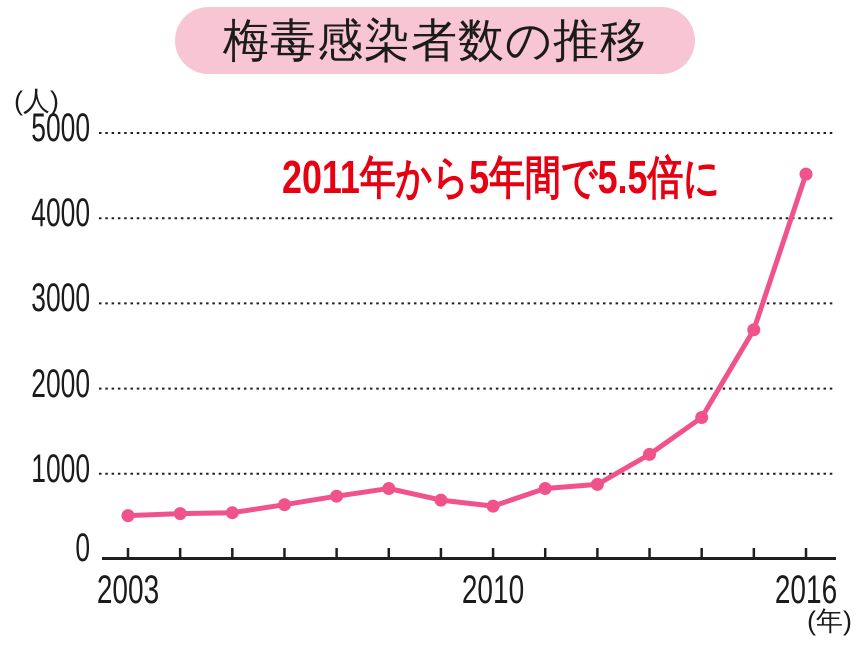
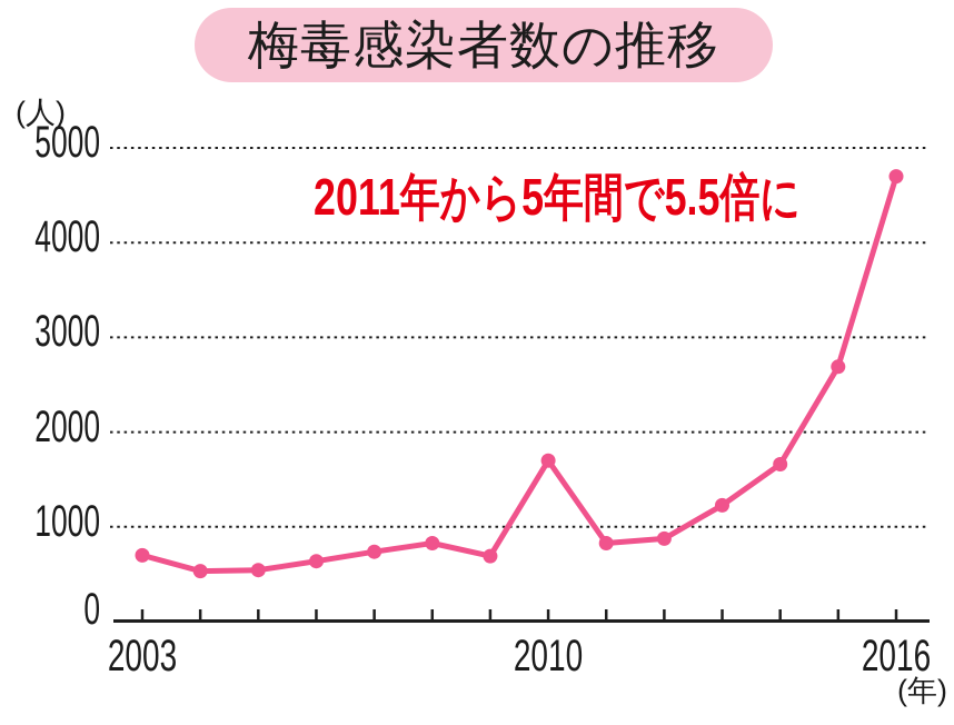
2003: 500 -> 700
2010: 600 -> 1700
2016: 4500 -> 4700
